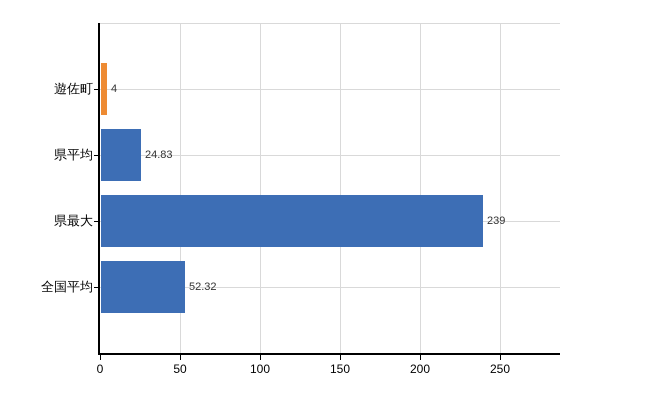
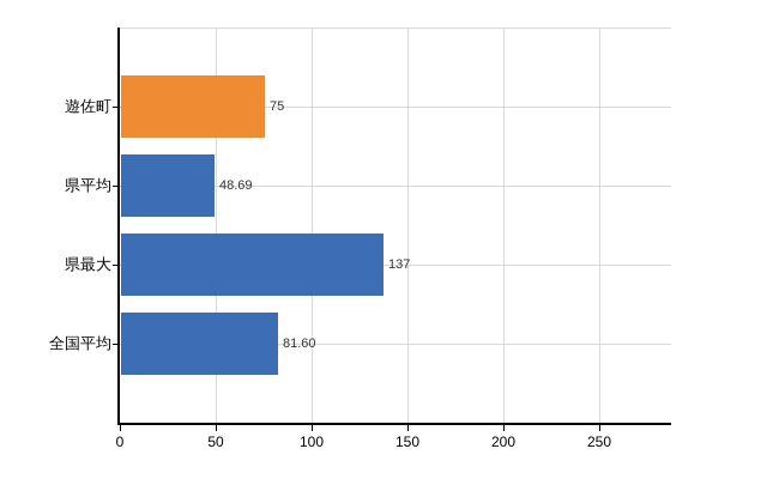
遊佐町: 4 -> 75
県平均: 24.83 -> 48.69
県最大: 239 -> 137
全国平均: 52.32 -> 81.60
